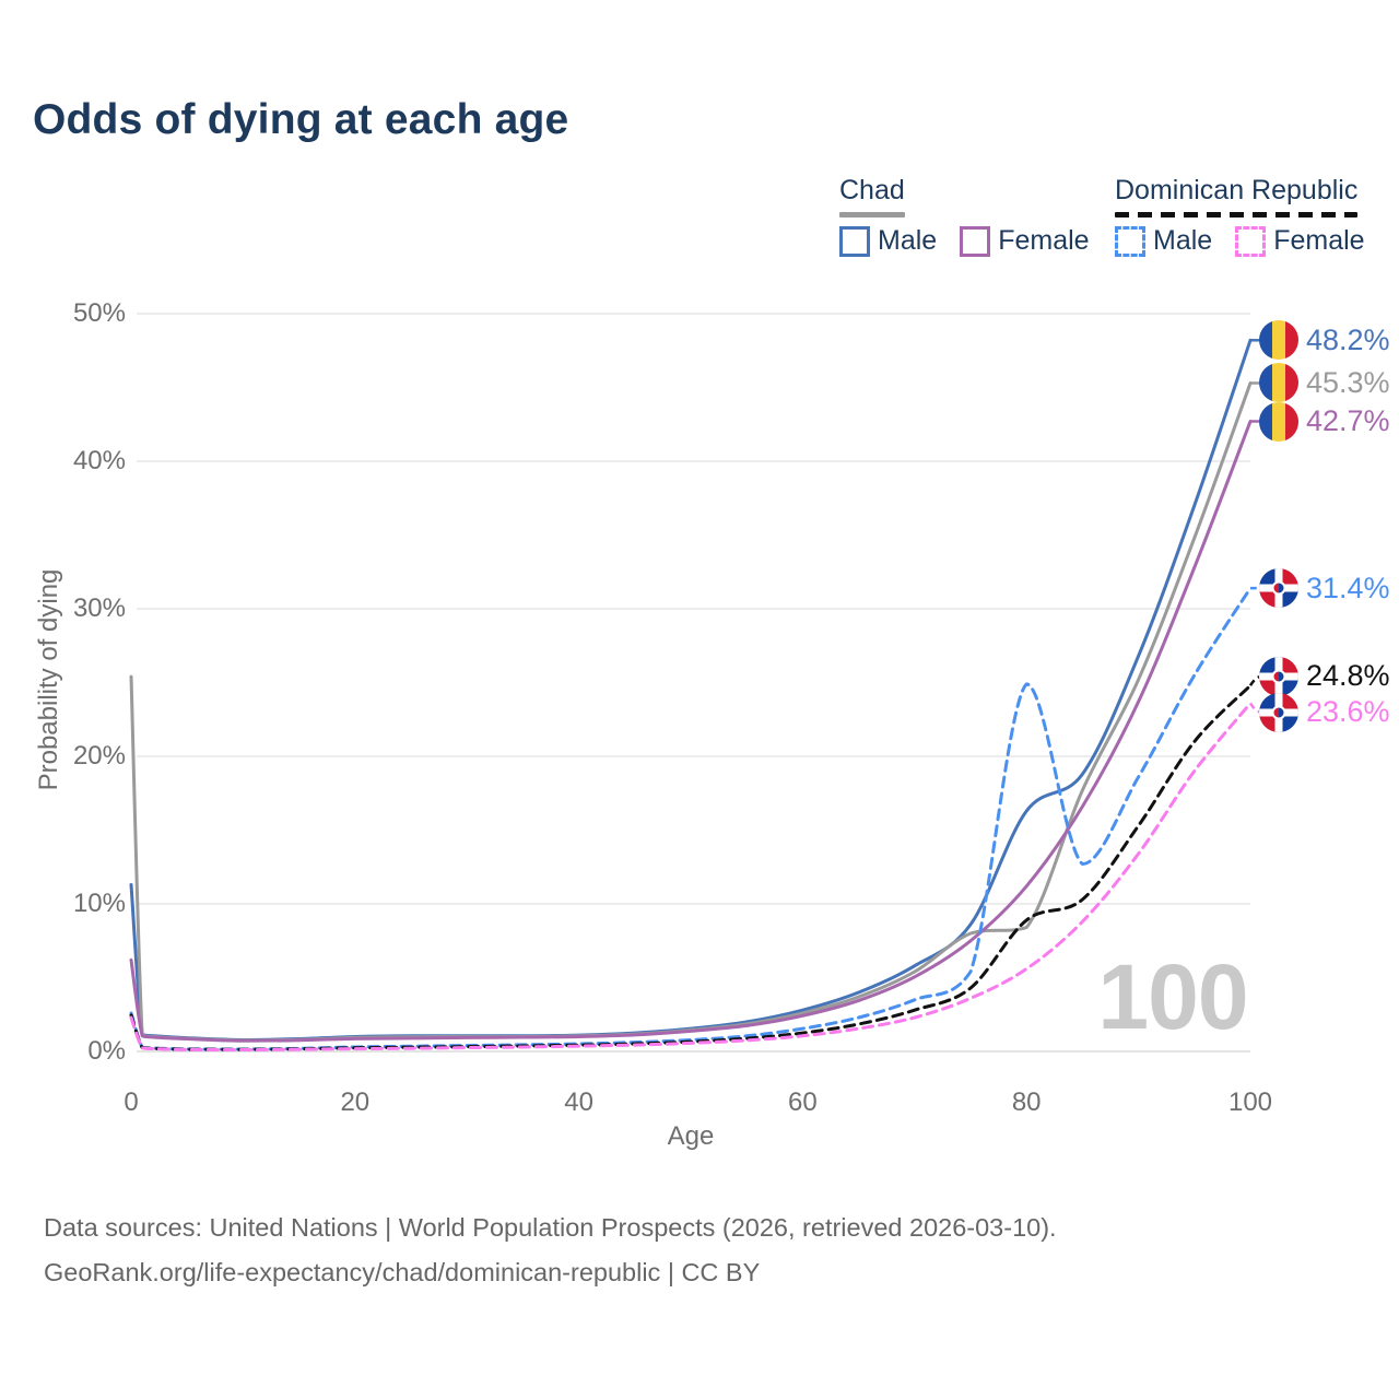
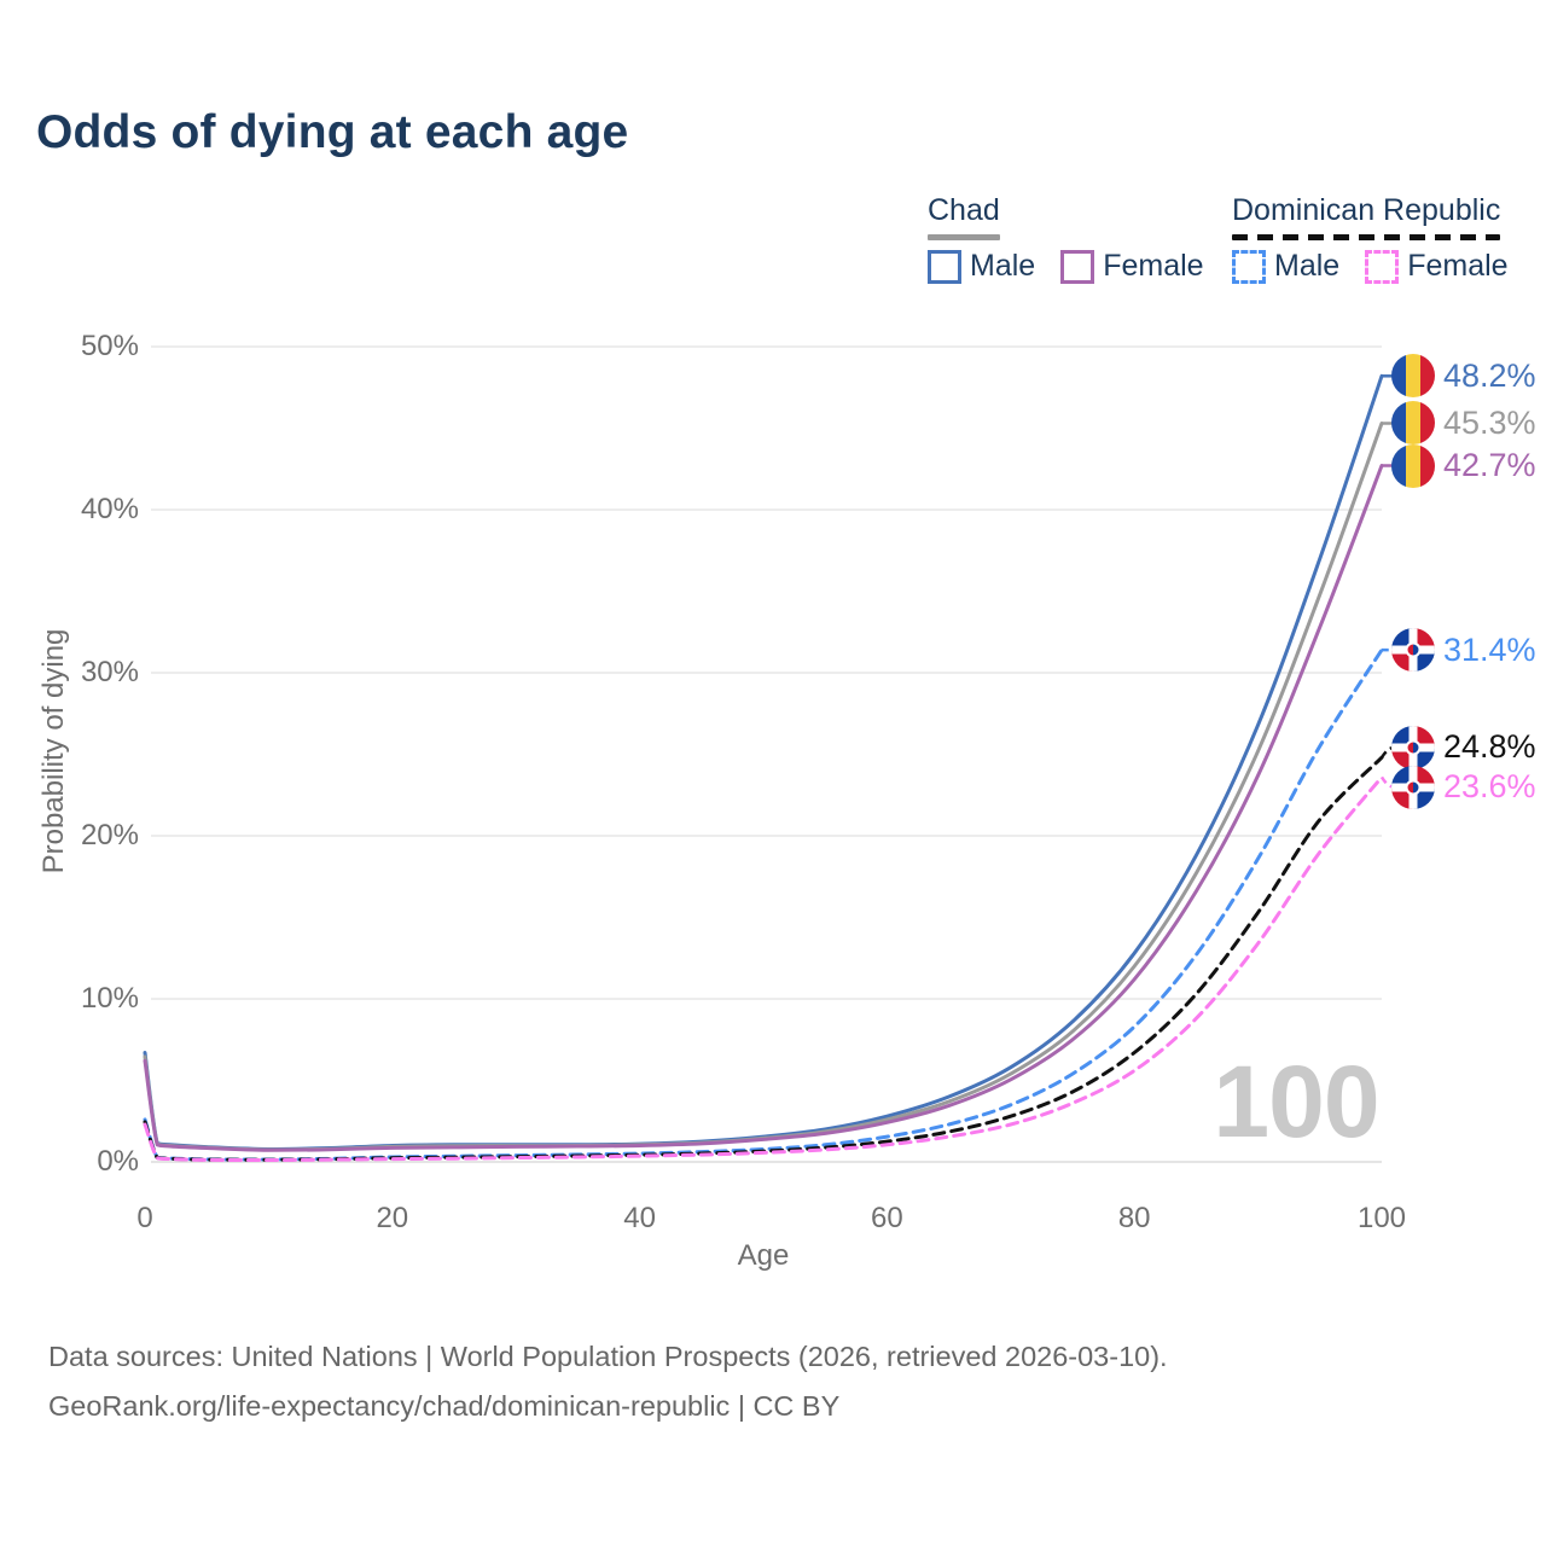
Chad Male/0: 11.3% -> 6.7%
Chad/0: 25.4% -> 6.5%
Chad Male/80: 16.3% -> 12.8%
Chad/80: 8.4% -> 12.0%
Dominican Republic Male/80: 24.9% -> 8.3%
Dominican Republic/80: 8.9% -> 6.7%
